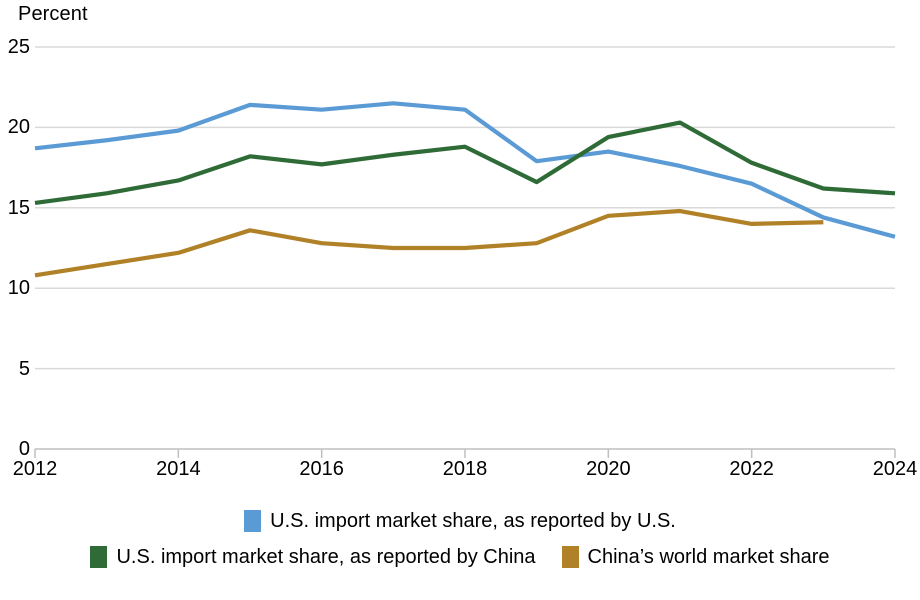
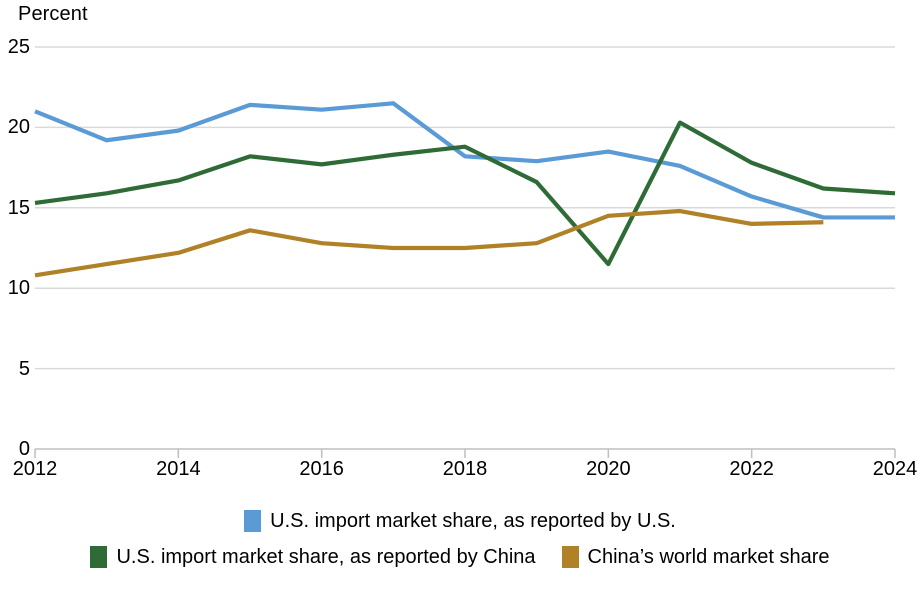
U.S. import market share, as reported by U.S./2012: 18.7 -> 21.0
U.S. import market share, as reported by U.S./2018: 21.1 -> 18.2
U.S. import market share, as reported by China/2020: 19.4 -> 11.5
U.S. import market share, as reported by U.S./2022: 16.5 -> 15.7
U.S. import market share, as reported by U.S./2024: 13.2 -> 14.4
